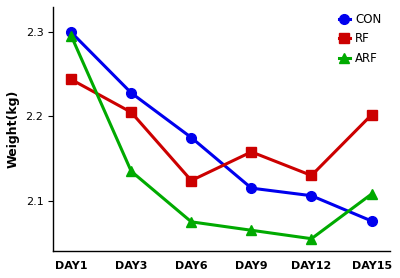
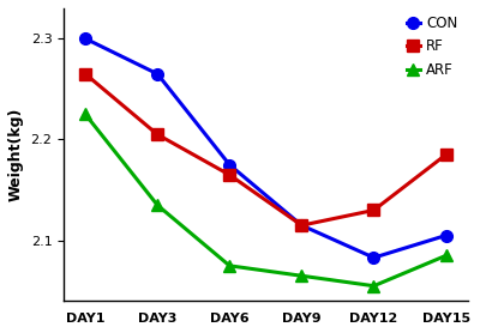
RF/DAY1: 2.244 -> 2.265
ARF/DAY1: 2.296 -> 2.225
CON/DAY3: 2.228 -> 2.265
RF/DAY6: 2.124 -> 2.165
RF/DAY9: 2.158 -> 2.115
CON/DAY12: 2.106 -> 2.083
CON/DAY15: 2.076 -> 2.105
RF/DAY15: 2.202 -> 2.185
ARF/DAY15: 2.108 -> 2.085
